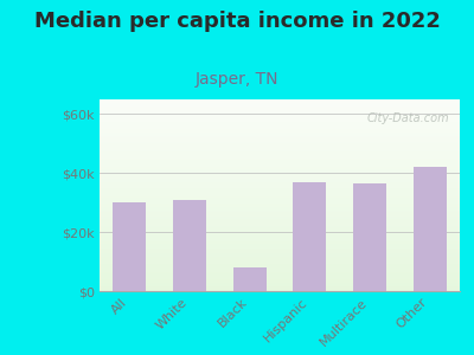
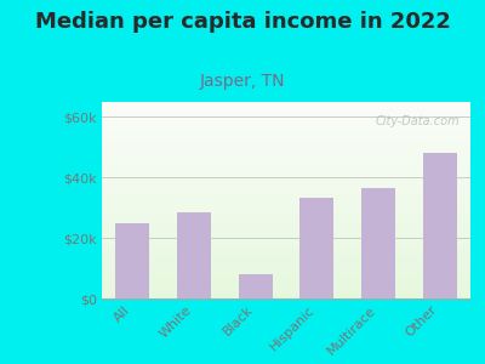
All: $30.0k -> $25.0k
White: $31.0k -> $28.5k
Hispanic: $37.0k -> $33.5k
Other: $42.0k -> $48.0k
